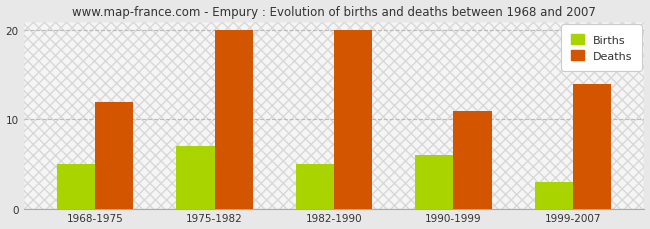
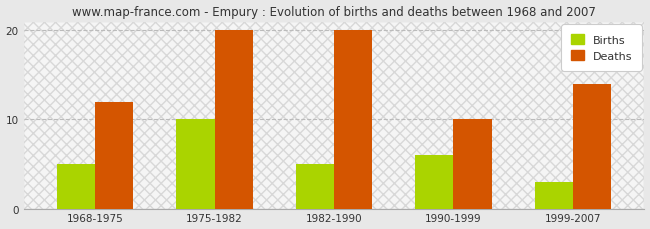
Births/1975-1982: 7 -> 10
Deaths/1990-1999: 11 -> 10
